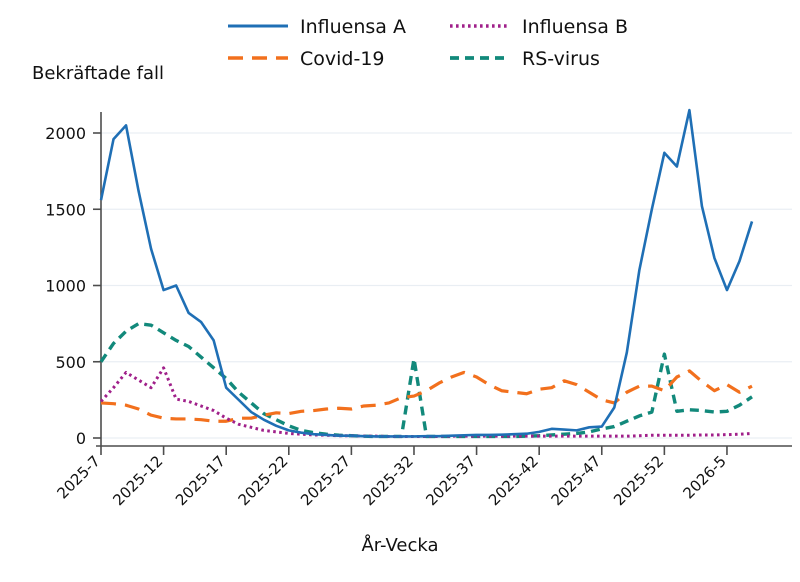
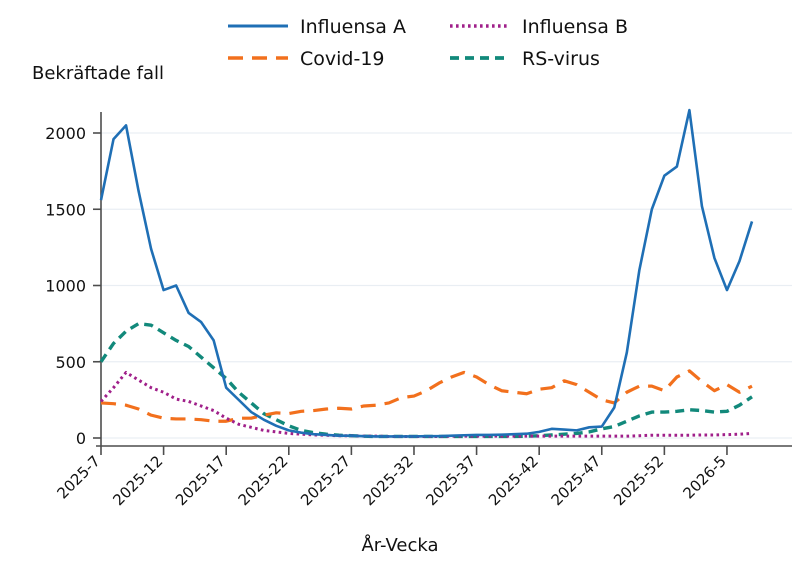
Influensa B/2025-12: 460 -> 300
RS-virus/2025-32: 520 -> 10
Influensa A/2025-52: 1870 -> 1720
RS-virus/2025-52: 550 -> 170
